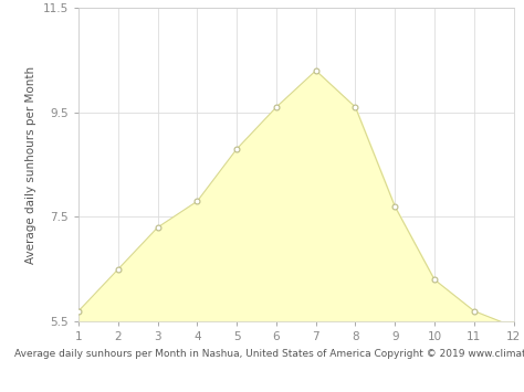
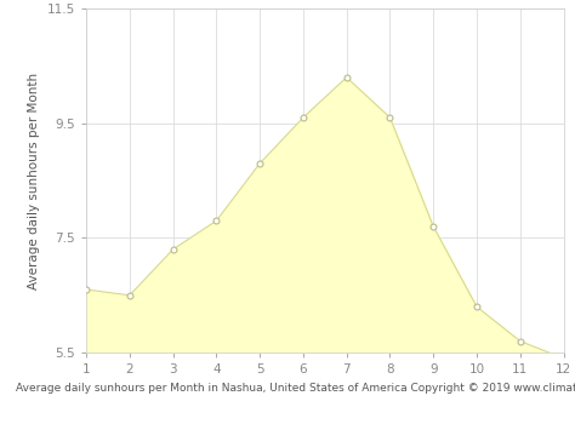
1: 5.7 -> 6.6
